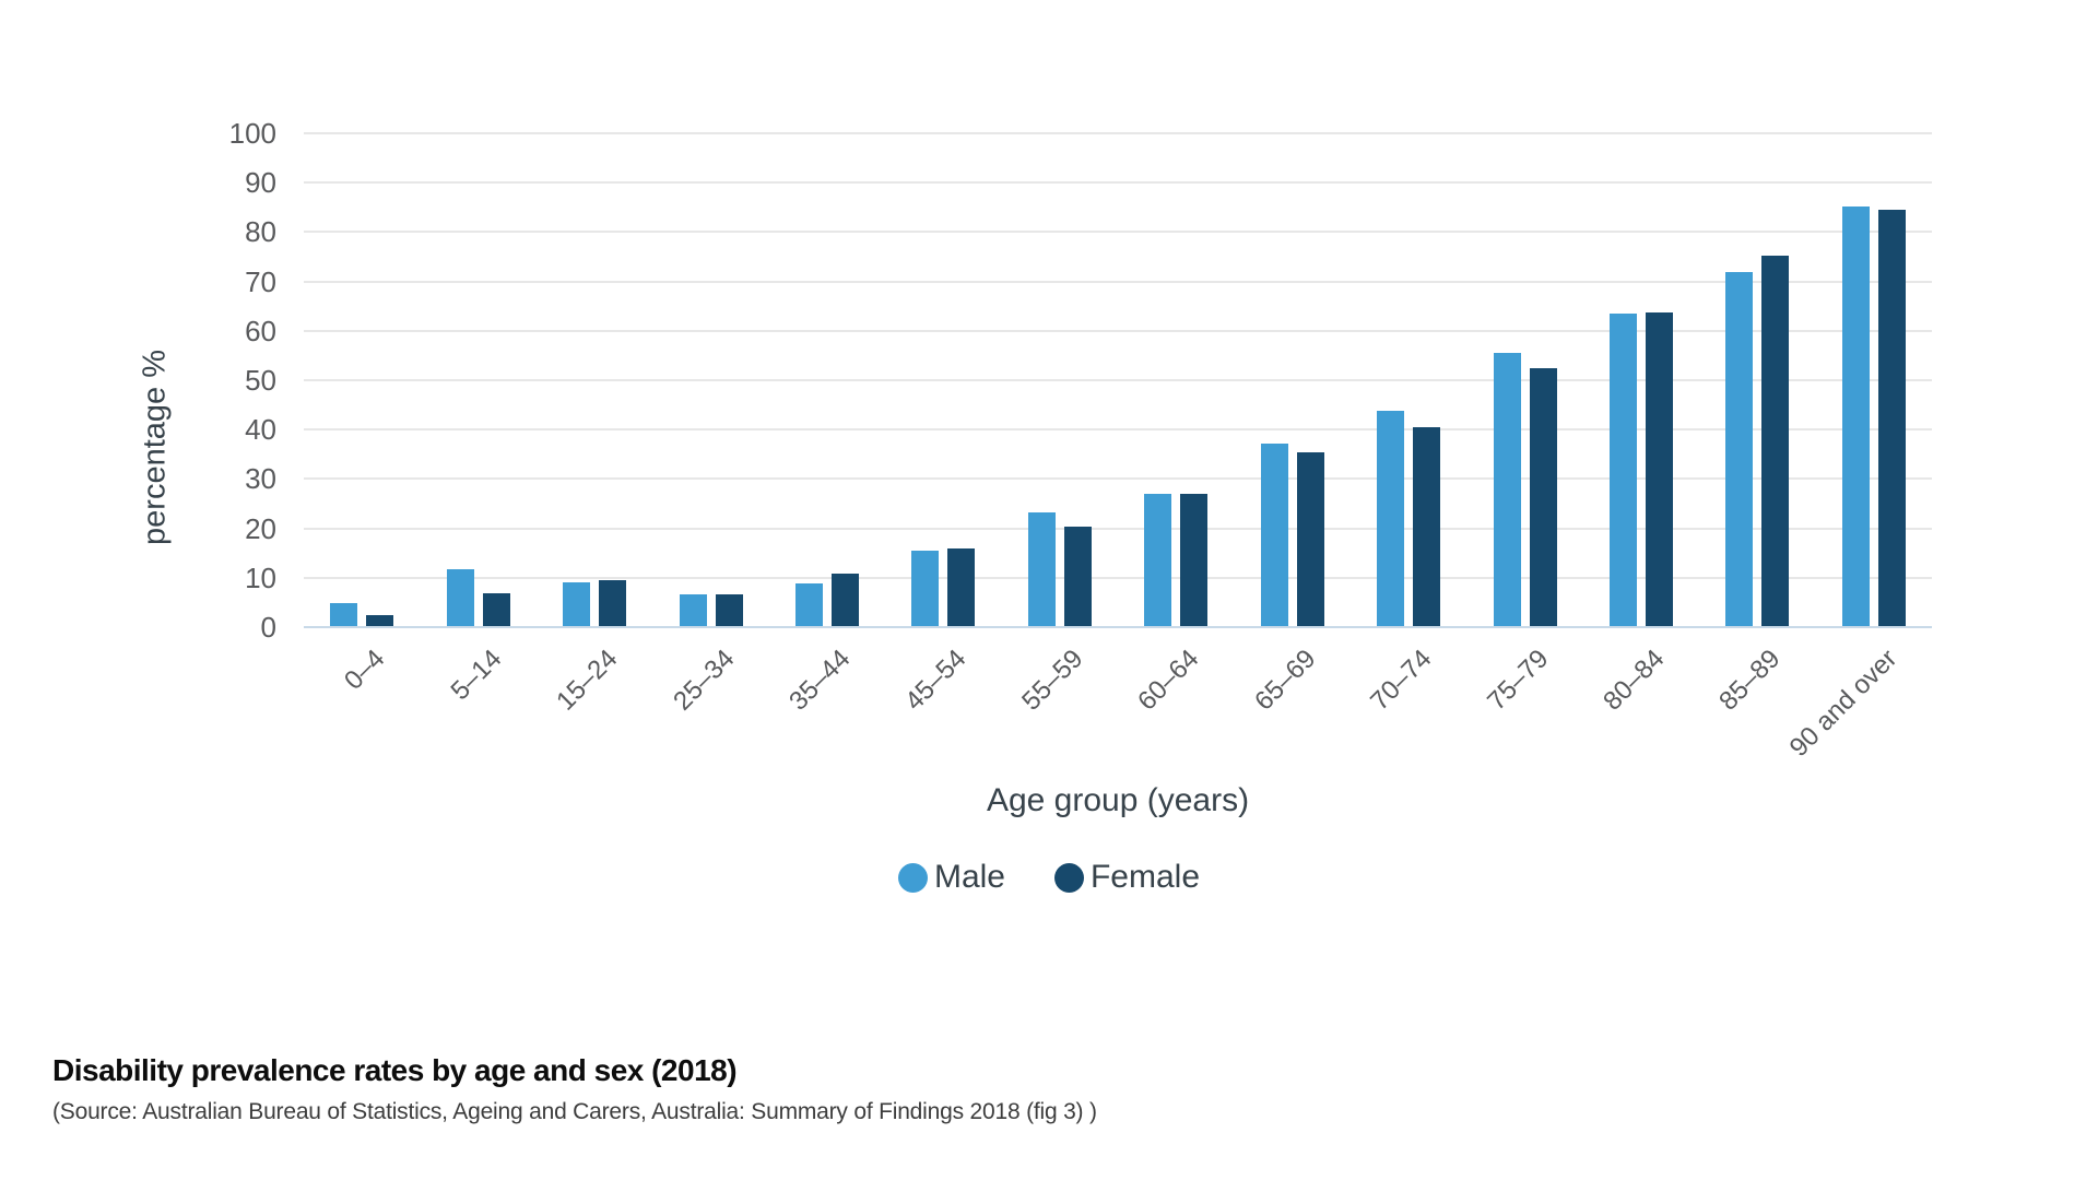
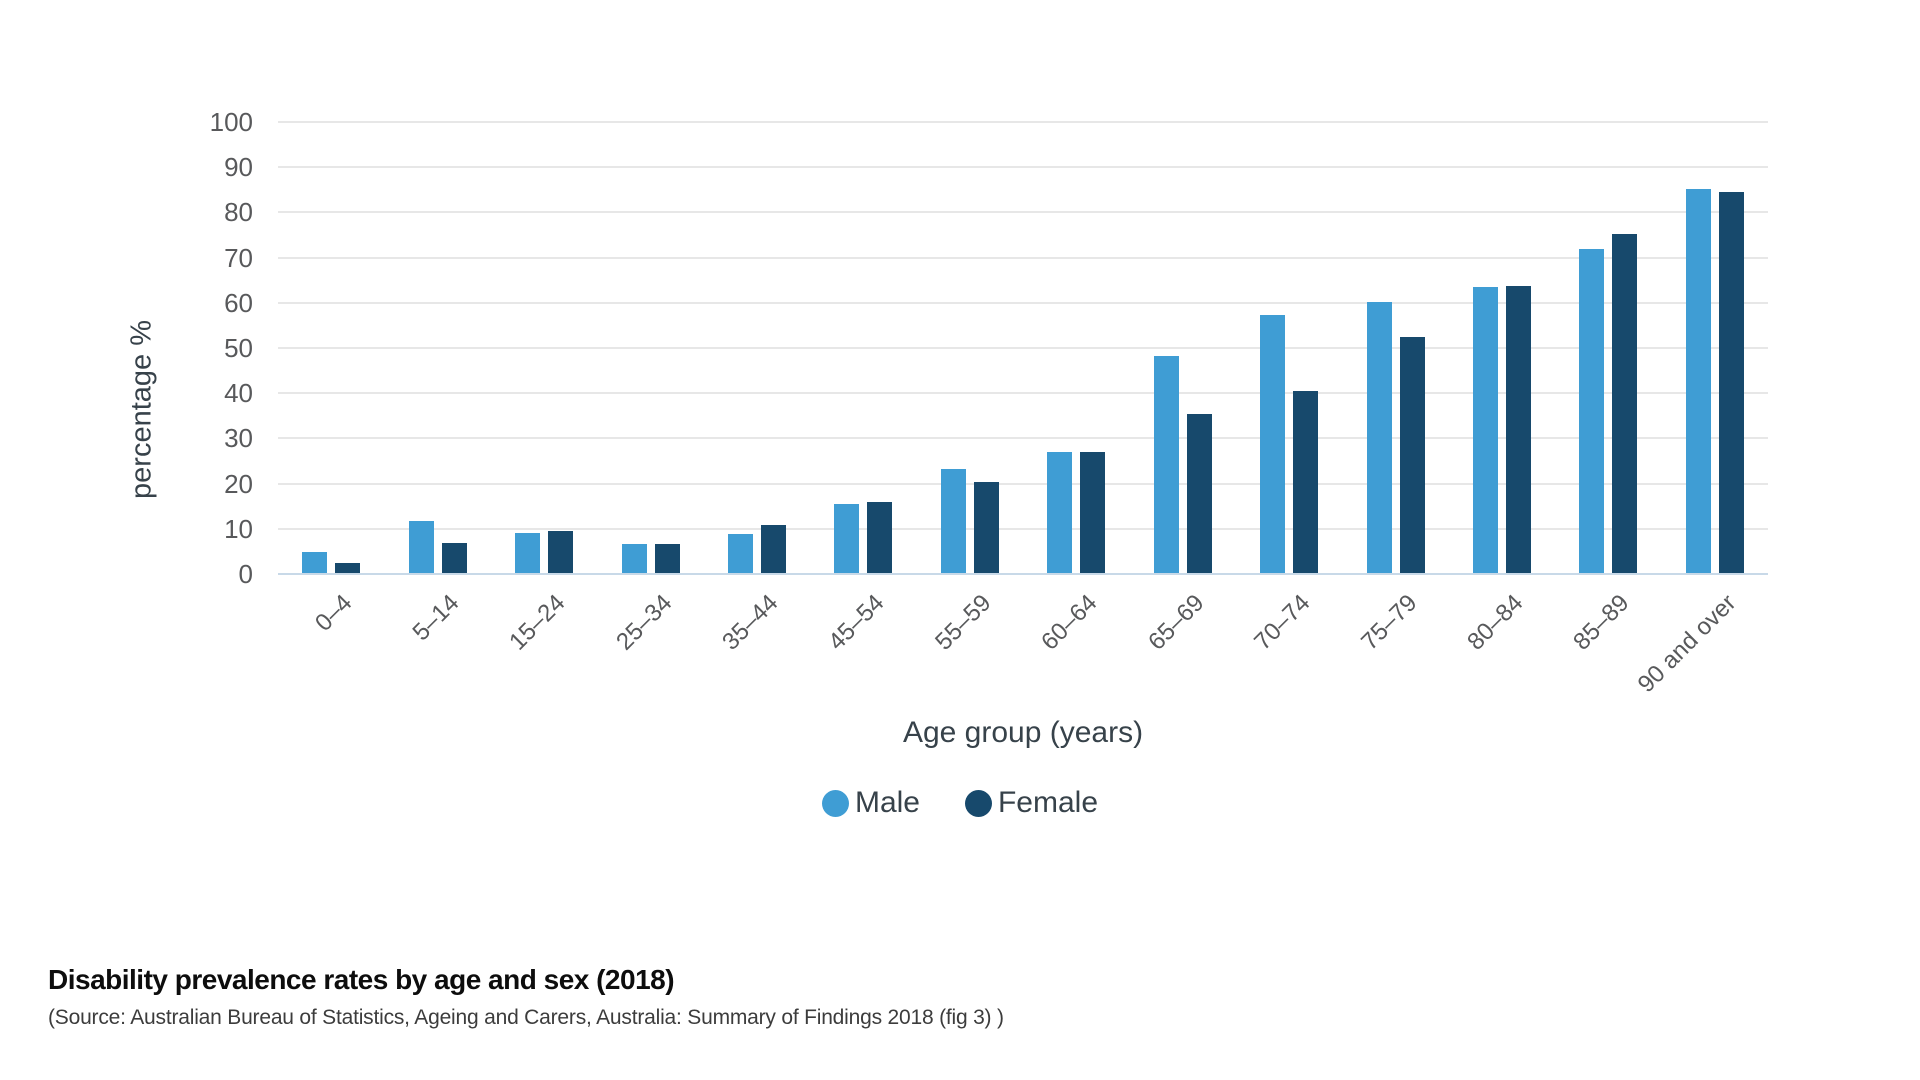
Male/65–69: 37 -> 48
Male/70–74: 44 -> 57
Male/75–79: 55 -> 60
